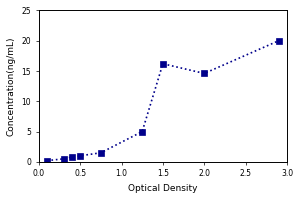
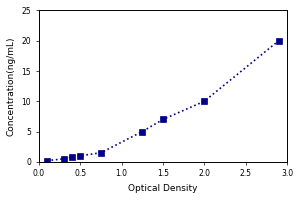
1.5: 16.2 -> 7.0
2.0: 14.6 -> 10.0
